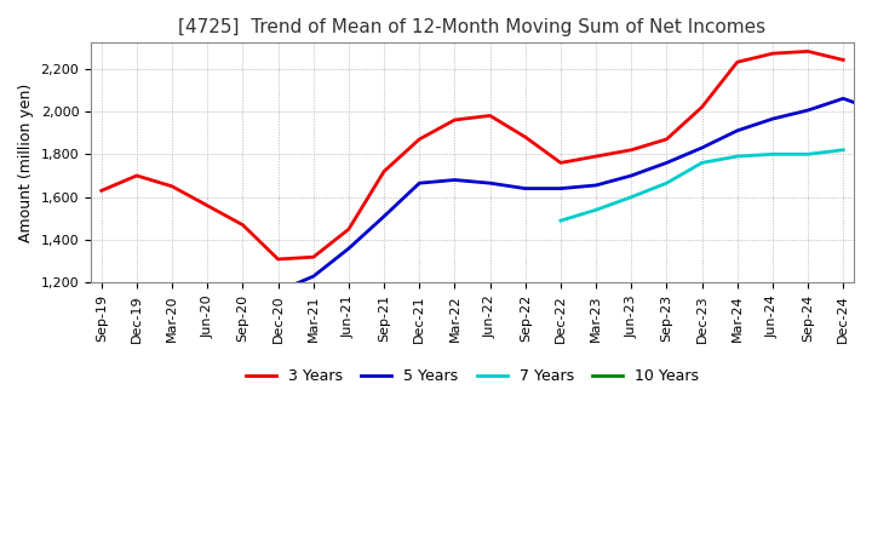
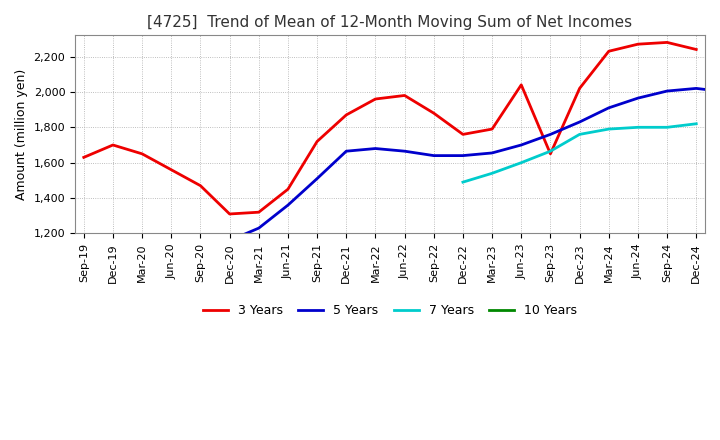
3 Years/Jun-23: 1,820 -> 2,040
3 Years/Sep-23: 1,870 -> 1,650
5 Years/Dec-24: 2,060 -> 2,020
